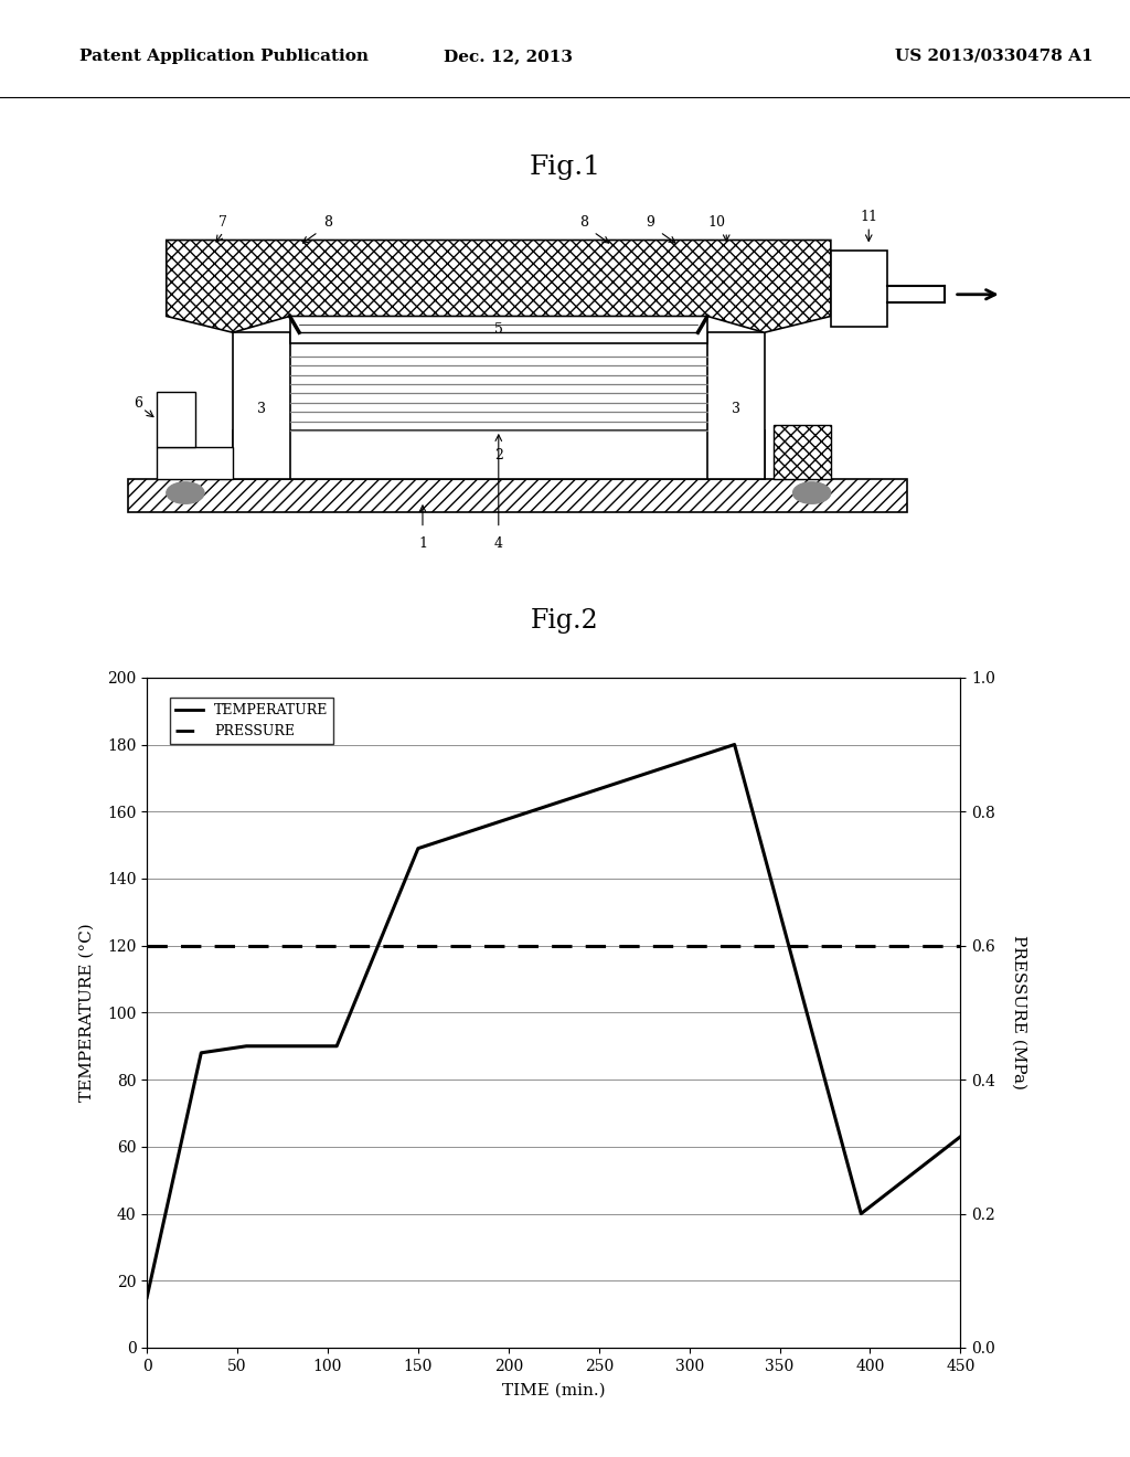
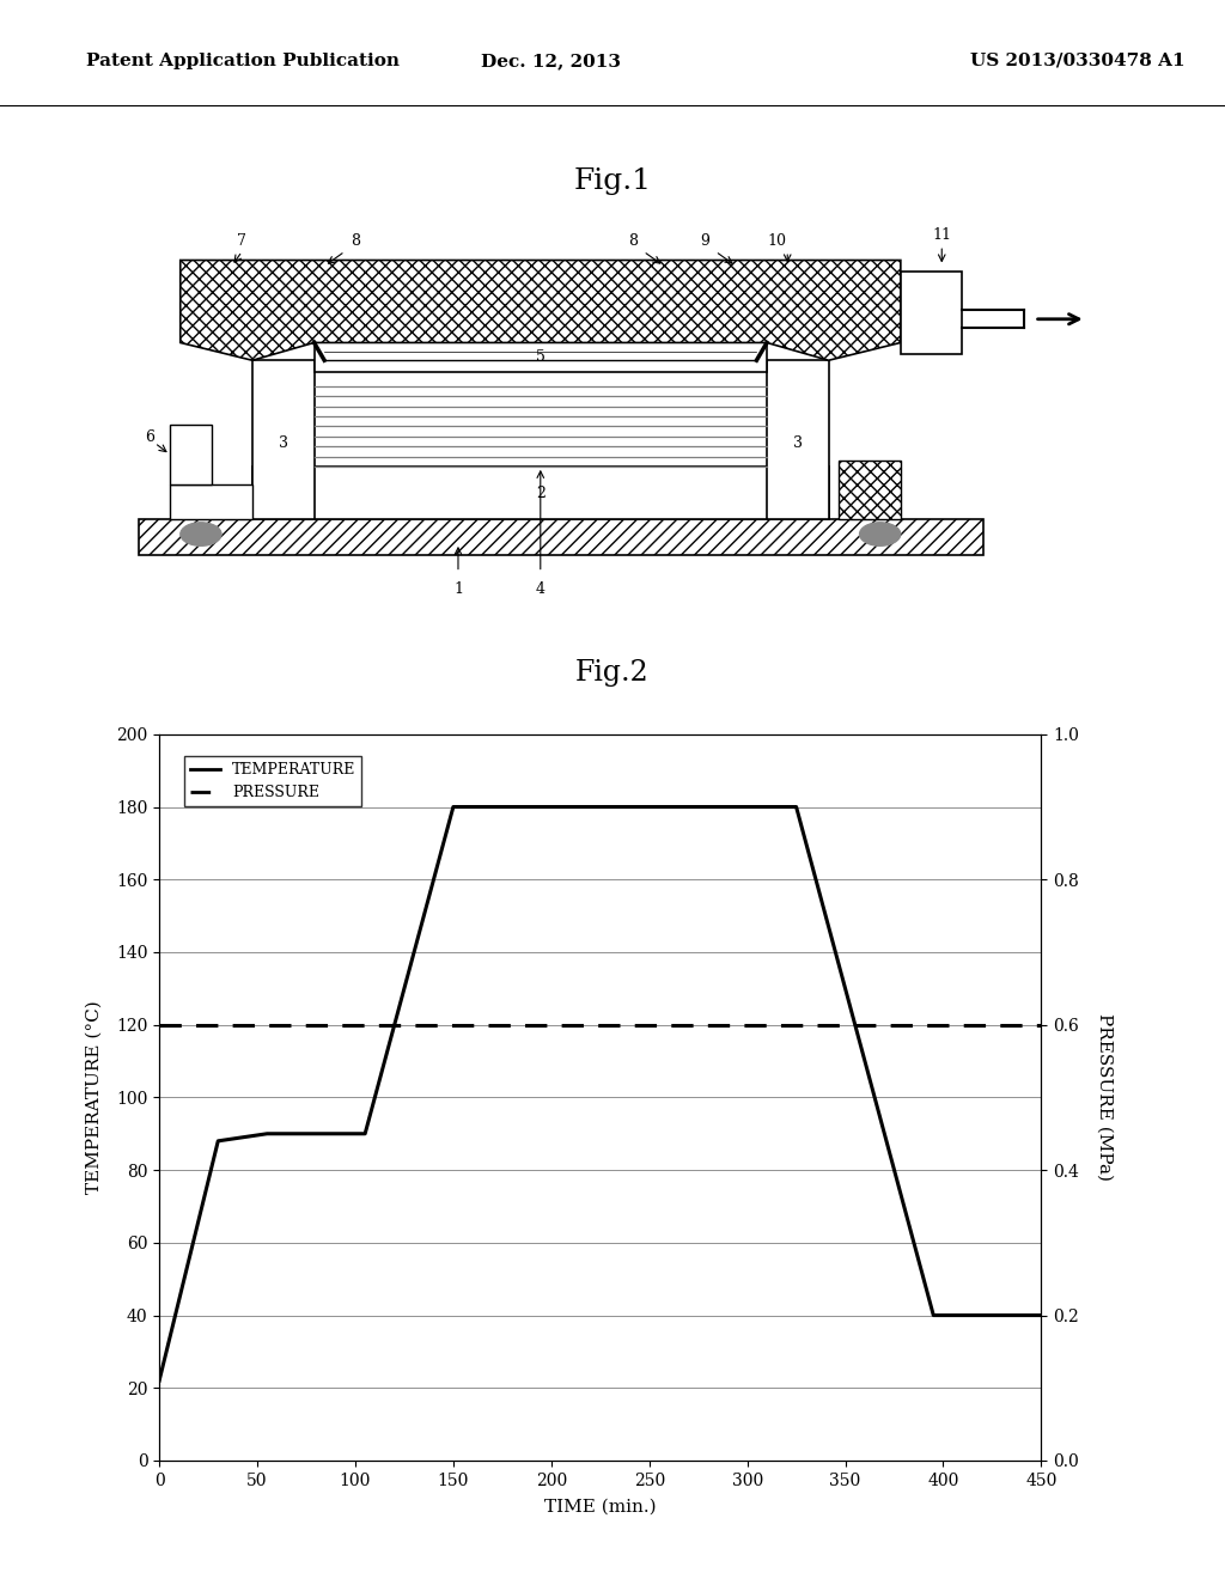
0: 15 -> 22
150: 149 -> 180
450: 63 -> 40
